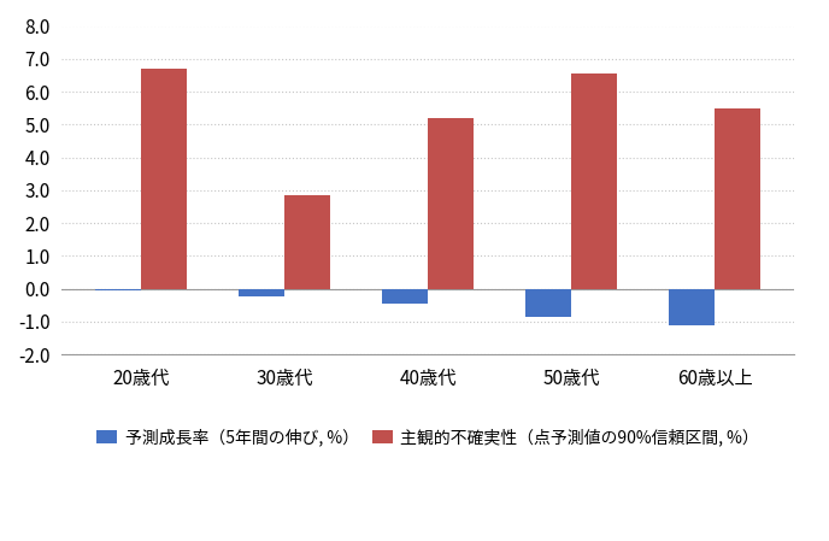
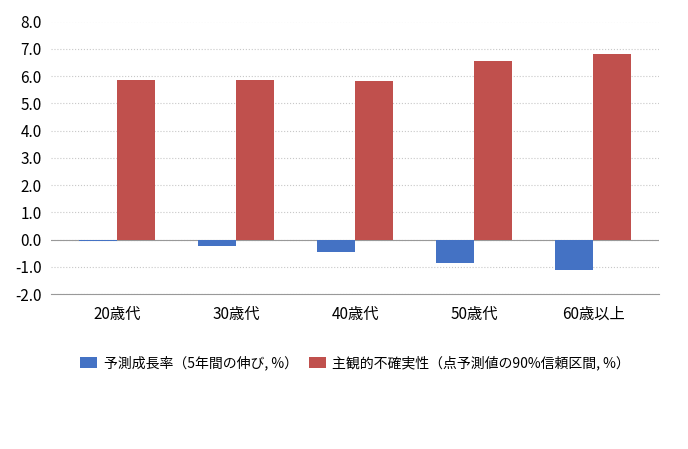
主観的不確実性（点予測値の90%信頼区間, %）/20歳代: 6.70 -> 5.85
主観的不確実性（点予測値の90%信頼区間, %）/30歳代: 2.85 -> 5.85
主観的不確実性（点予測値の90%信頼区間, %）/40歳代: 5.20 -> 5.83
主観的不確実性（点予測値の90%信頼区間, %）/60歳以上: 5.50 -> 6.80
